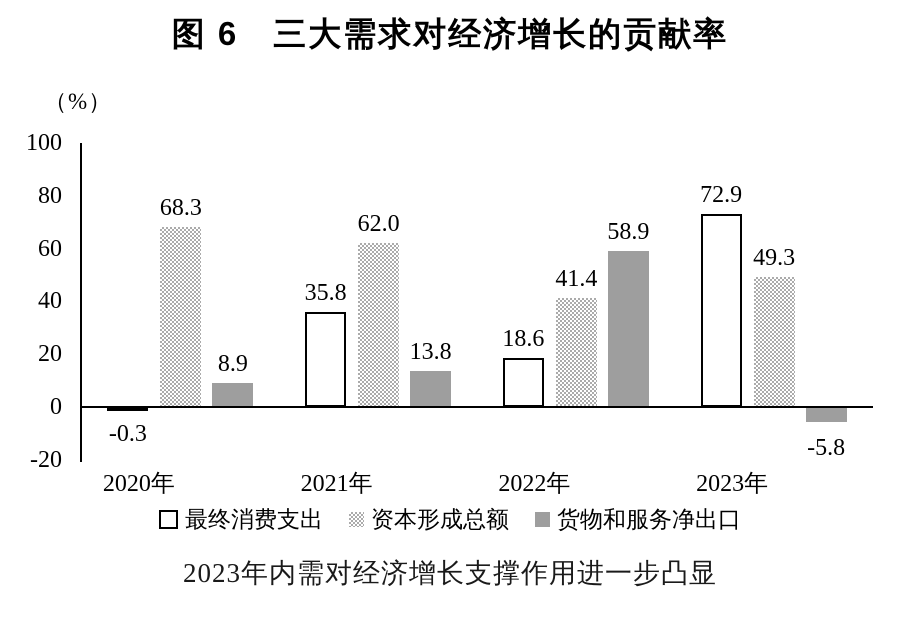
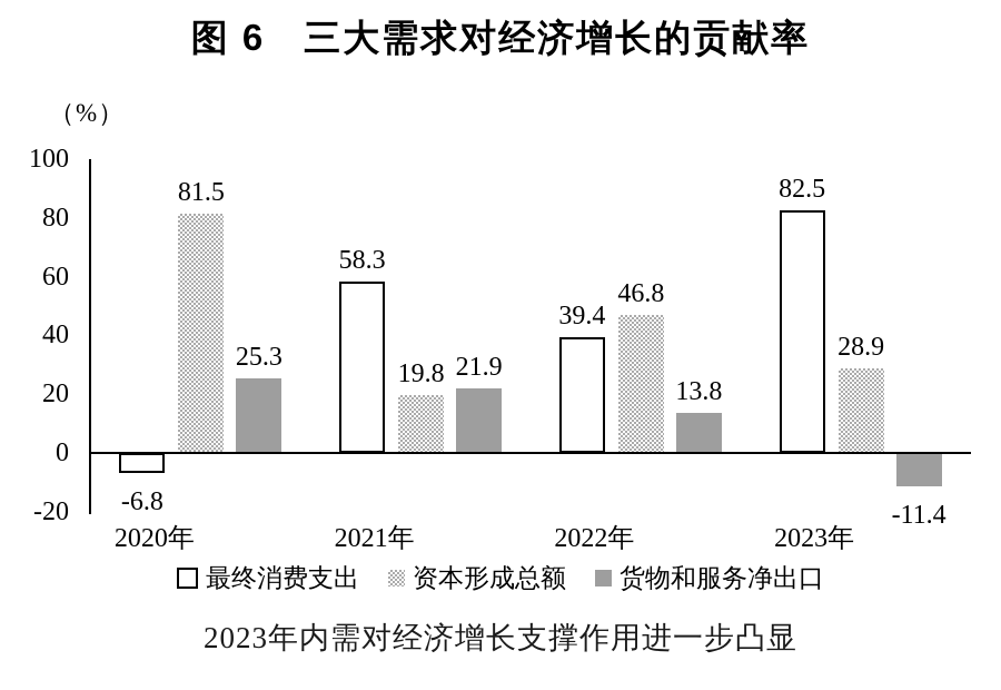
最终消费支出/2020年: -0.3 -> -6.8
资本形成总额/2020年: 68.3 -> 81.5
货物和服务净出口/2020年: 8.9 -> 25.3
最终消费支出/2021年: 35.8 -> 58.3
资本形成总额/2021年: 62.0 -> 19.8
货物和服务净出口/2021年: 13.8 -> 21.9
最终消费支出/2022年: 18.6 -> 39.4
资本形成总额/2022年: 41.4 -> 46.8
货物和服务净出口/2022年: 58.9 -> 13.8
最终消费支出/2023年: 72.9 -> 82.5
资本形成总额/2023年: 49.3 -> 28.9
货物和服务净出口/2023年: -5.8 -> -11.4
